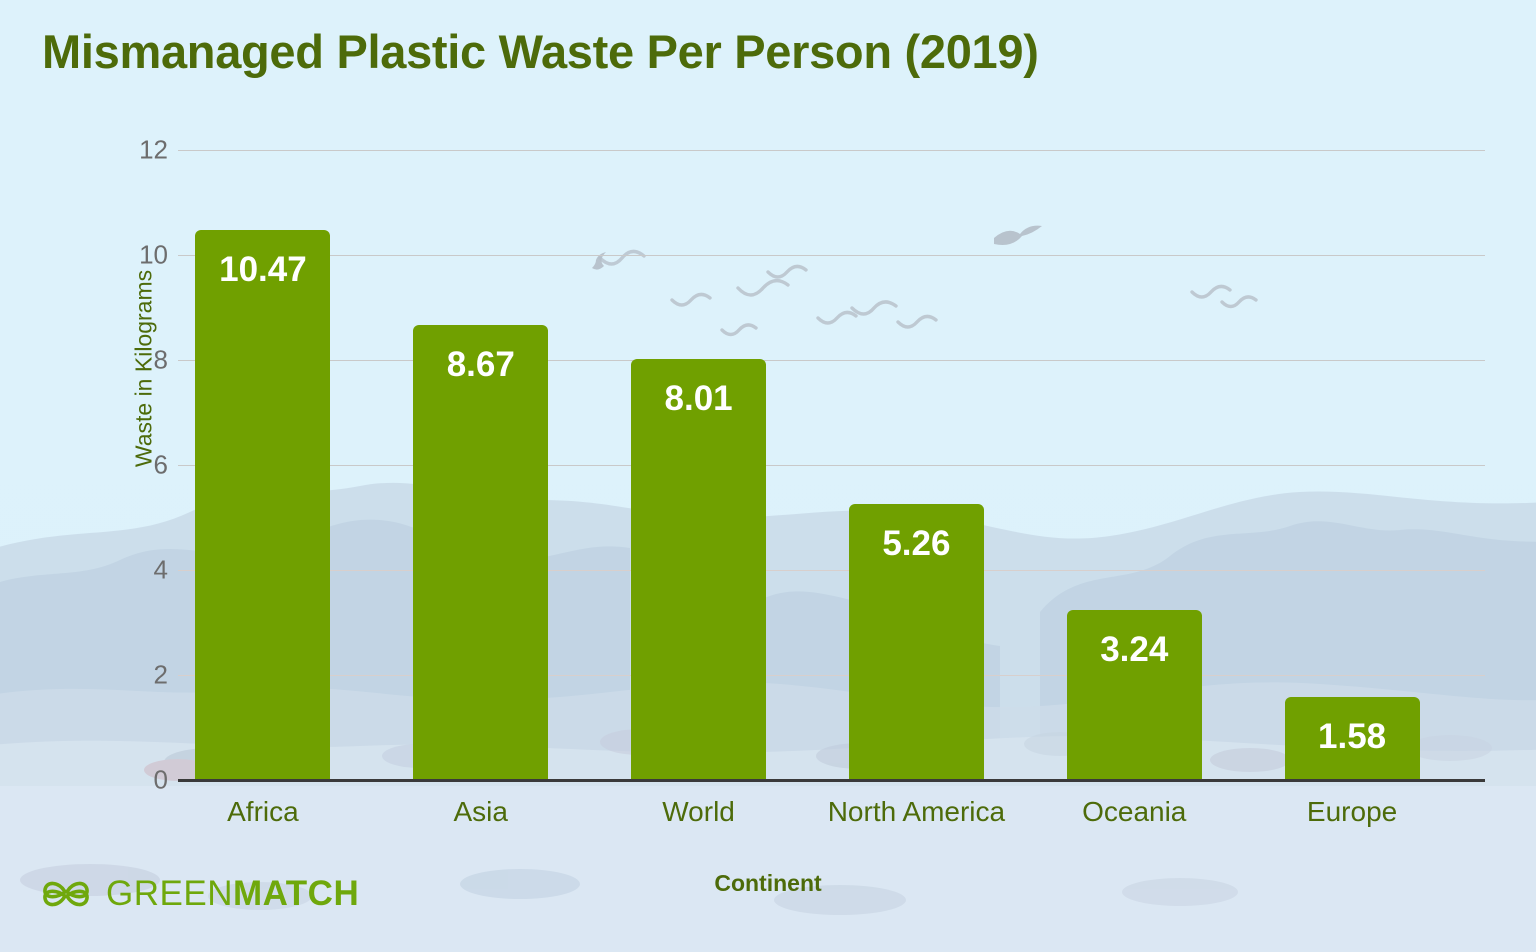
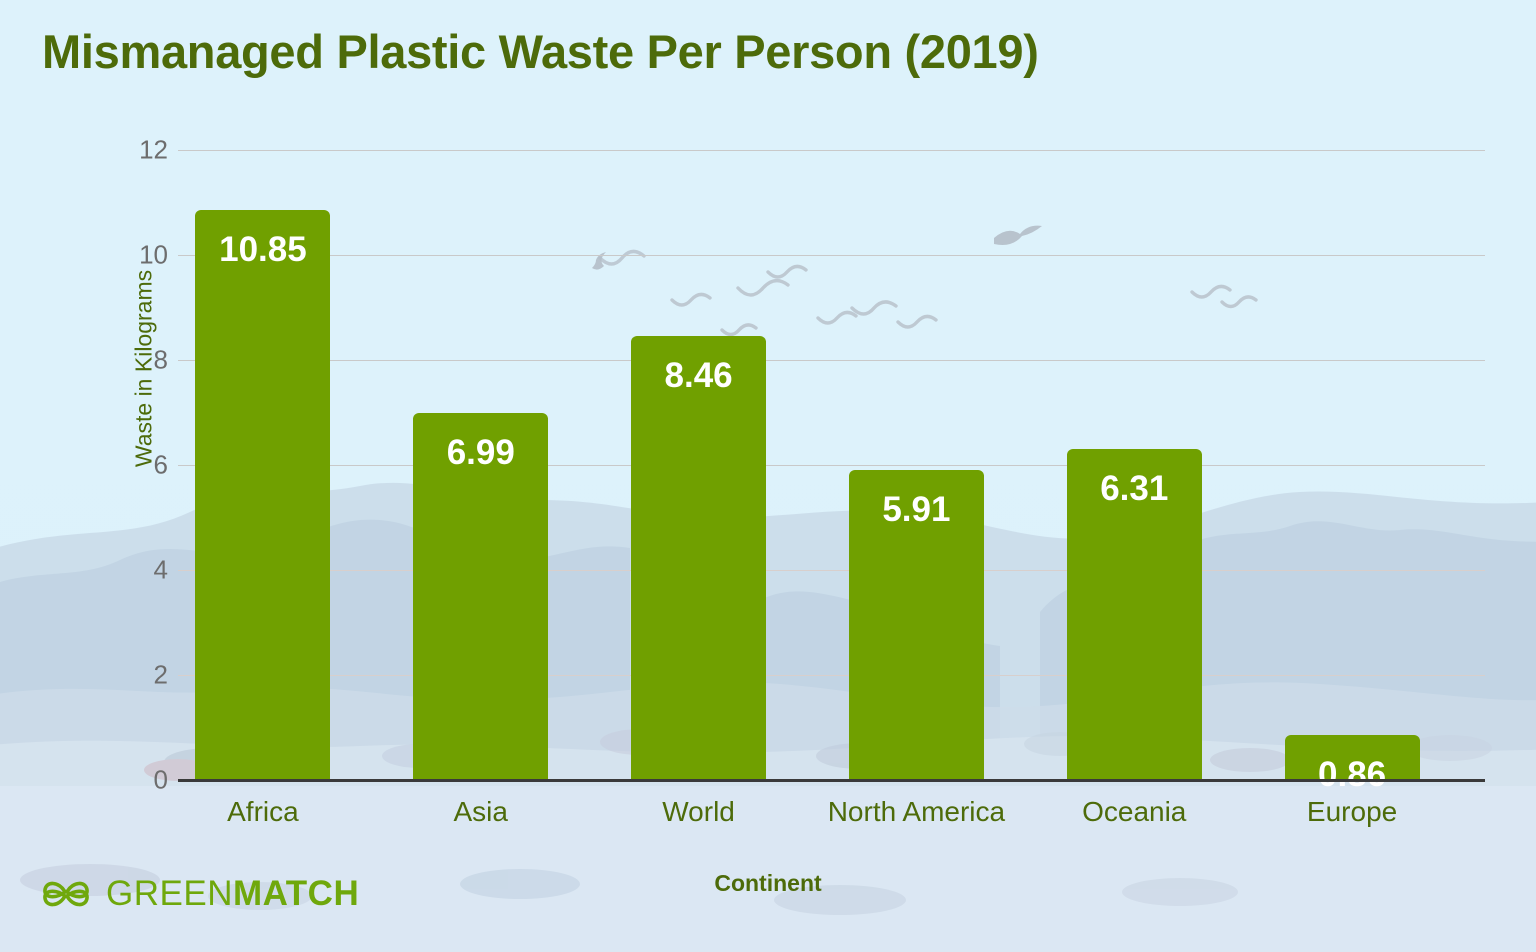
Africa: 10.47 -> 10.85
Asia: 8.67 -> 6.99
World: 8.01 -> 8.46
North America: 5.26 -> 5.91
Oceania: 3.24 -> 6.31
Europe: 1.58 -> 0.86
